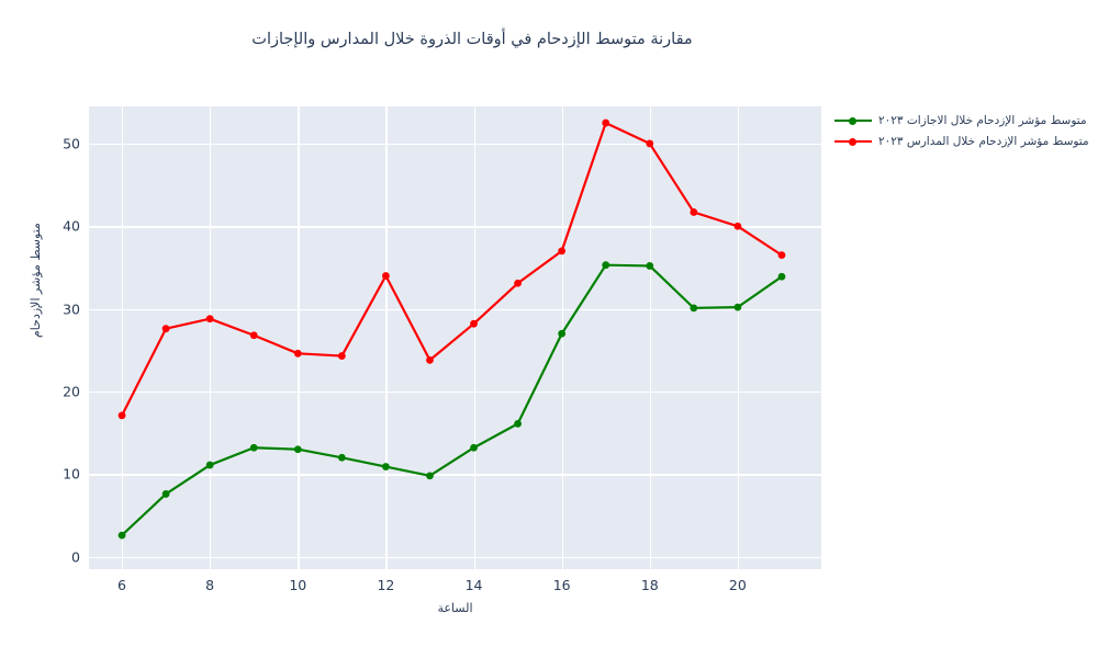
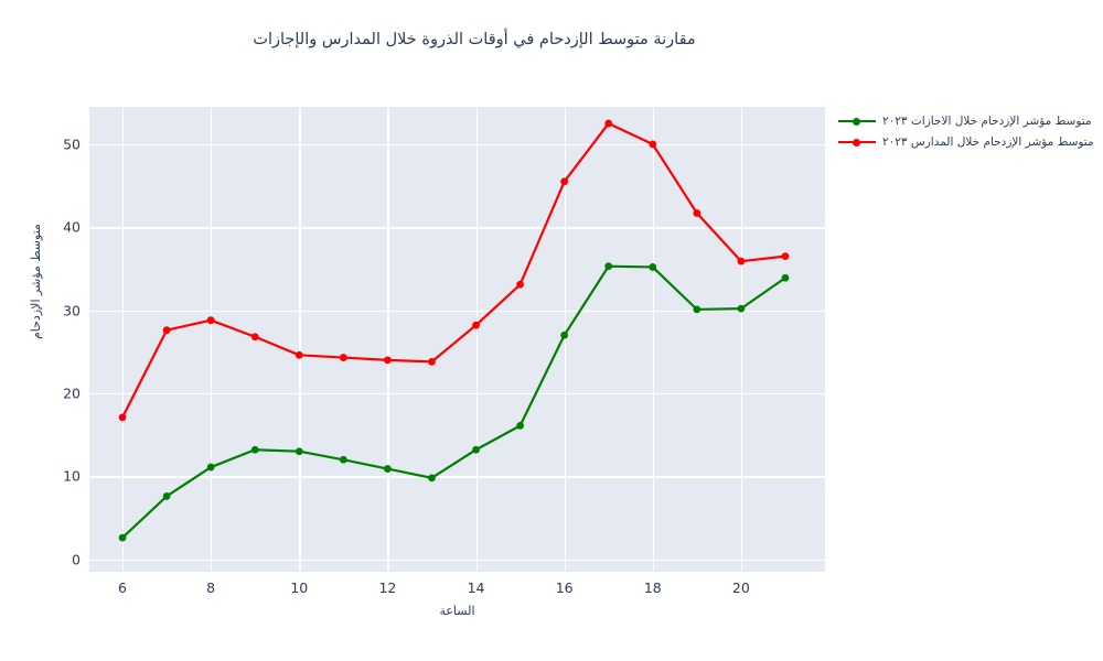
متوسط مؤشر الإزدحام خلال المدارس ٢٠٢٣/12: 34 -> 24
متوسط مؤشر الإزدحام خلال المدارس ٢٠٢٣/16: 37 -> 46
متوسط مؤشر الإزدحام خلال المدارس ٢٠٢٣/20: 40 -> 36
